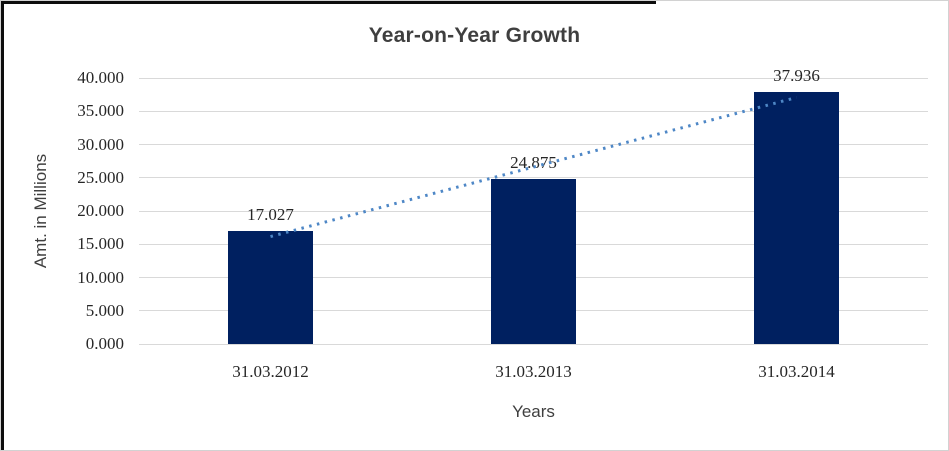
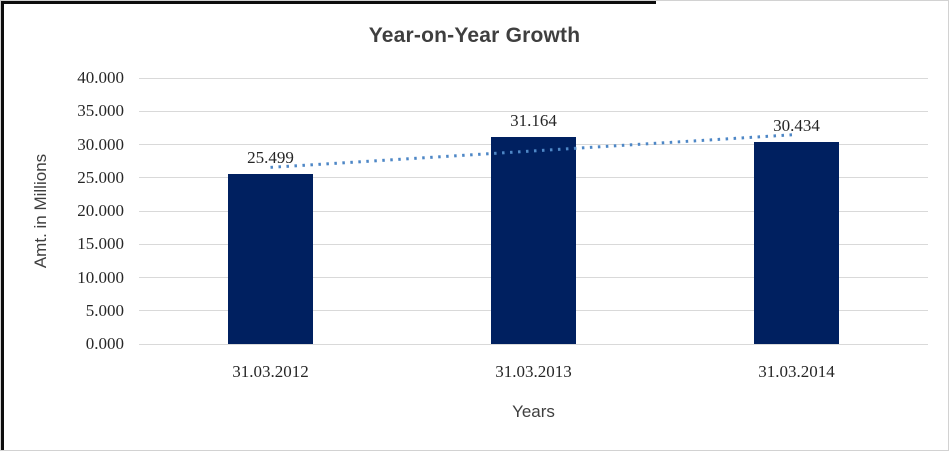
31.03.2012: 17.027 -> 25.499
31.03.2013: 24.875 -> 31.164
31.03.2014: 37.936 -> 30.434
